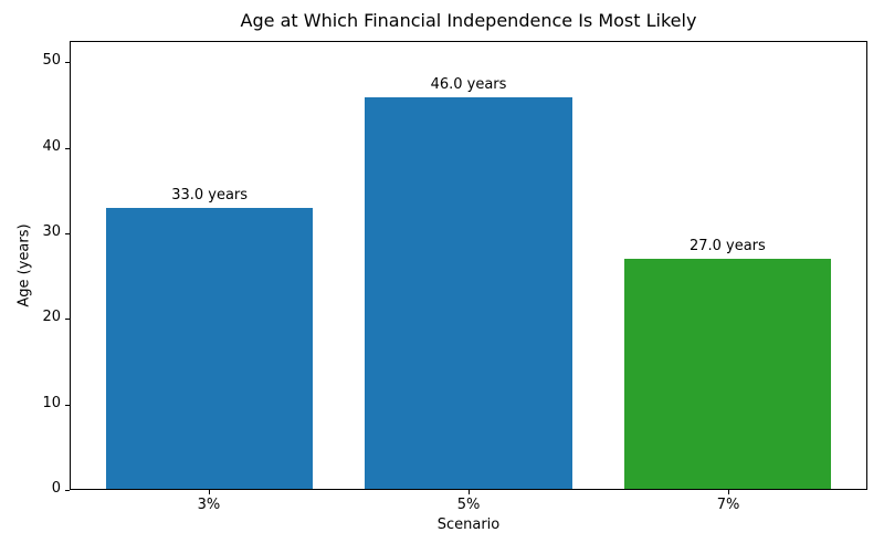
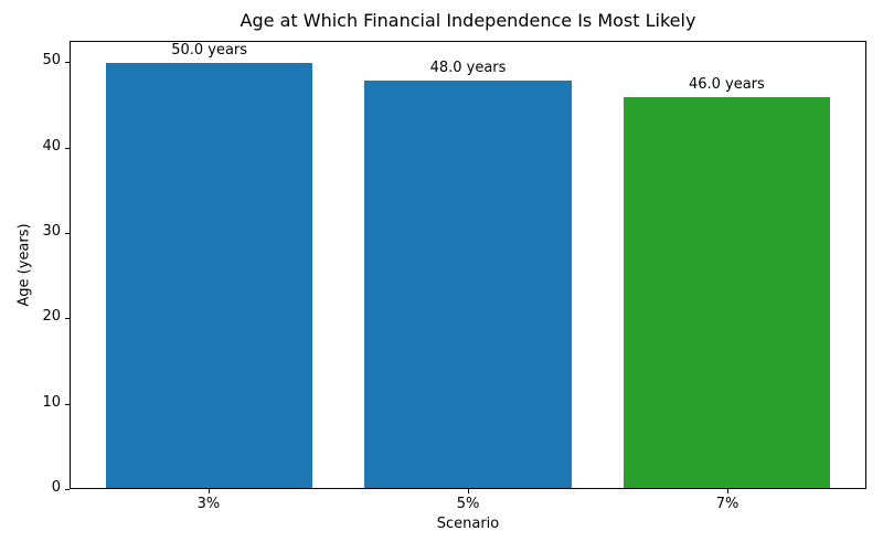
3%: 33.0 -> 50.0
5%: 46.0 -> 48.0
7%: 27.0 -> 46.0
